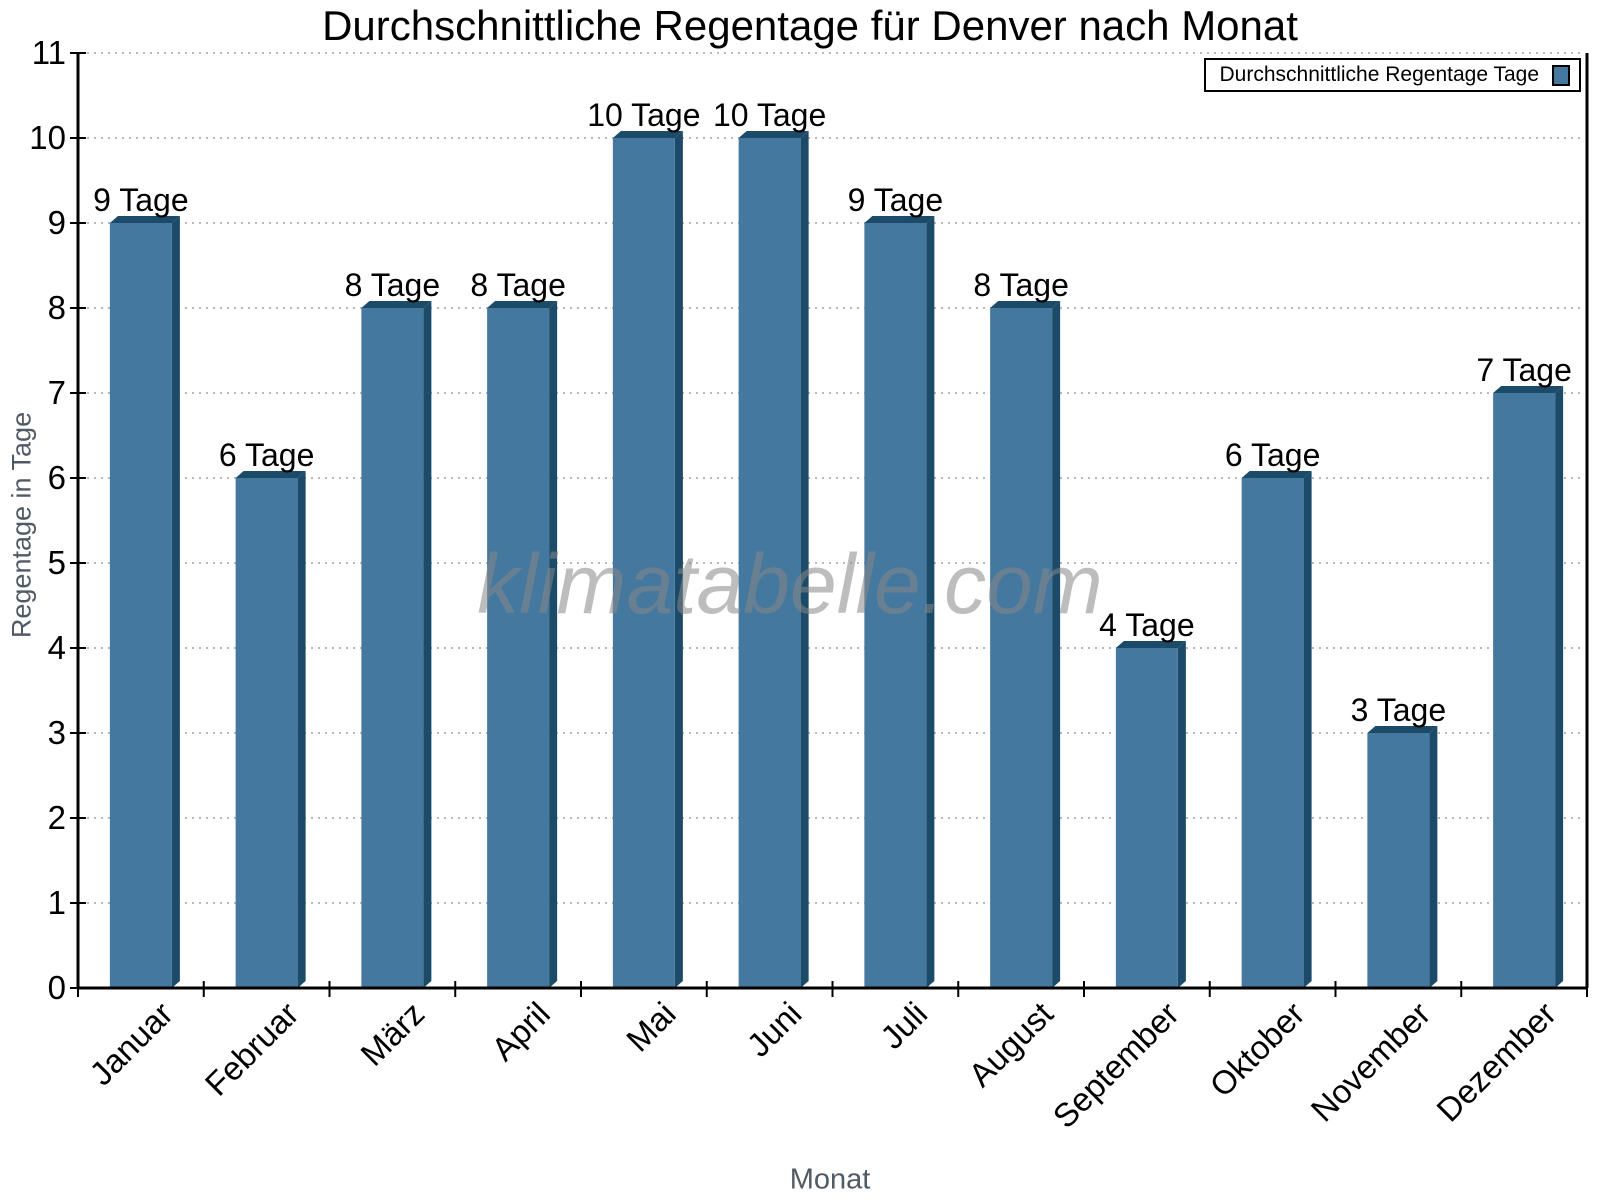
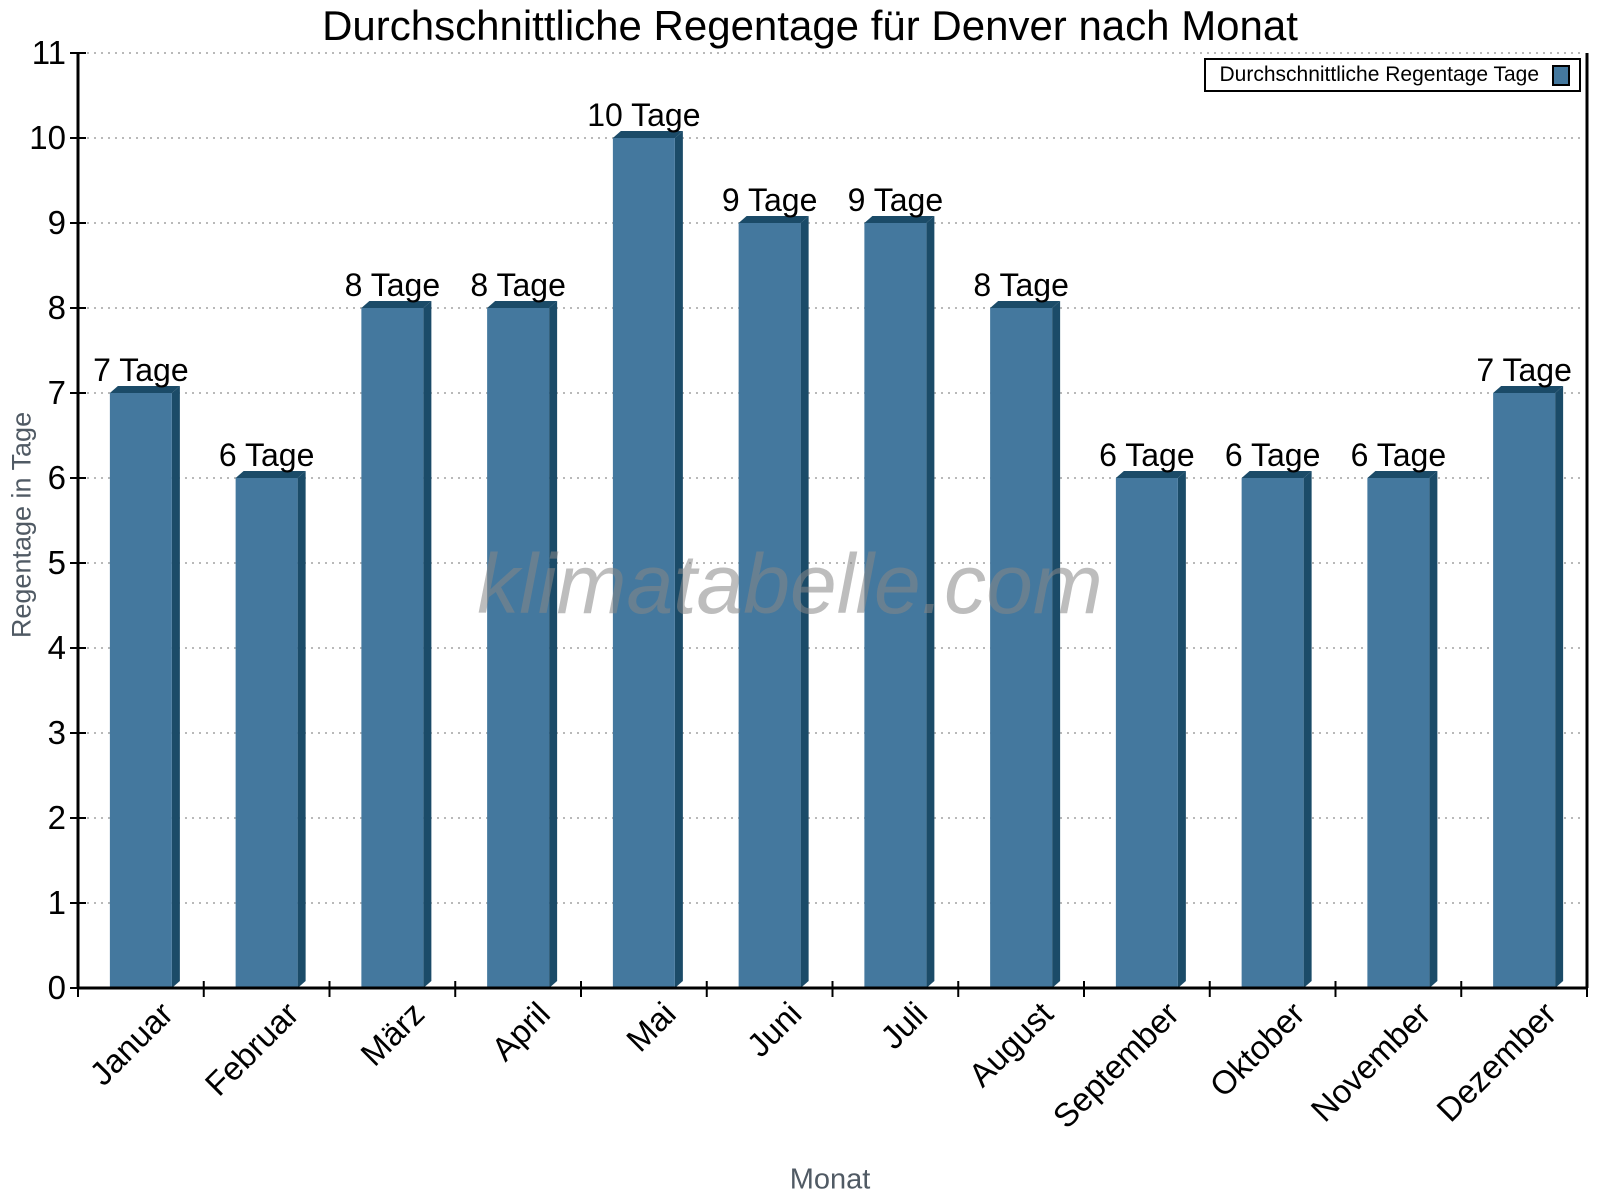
Januar: 9 -> 7
Juni: 10 -> 9
September: 4 -> 6
November: 3 -> 6
